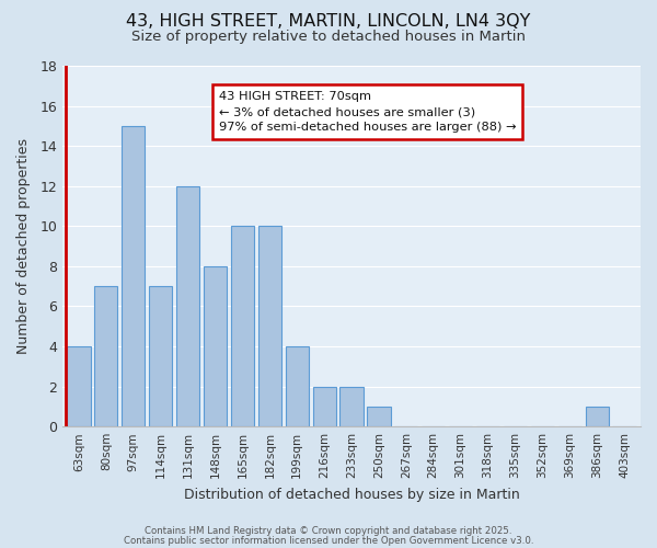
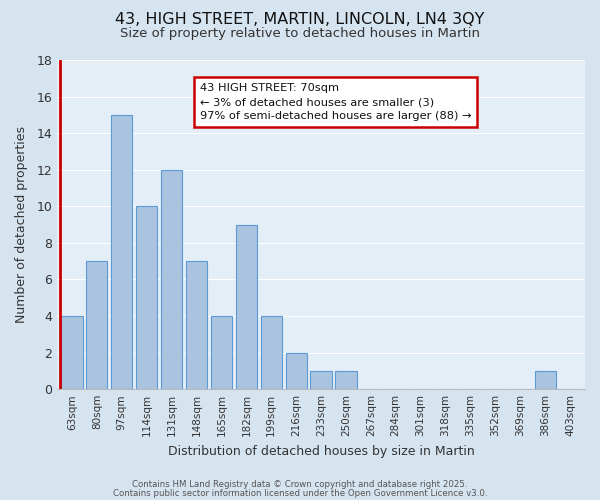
114sqm: 7 -> 10
148sqm: 8 -> 7
165sqm: 10 -> 4
182sqm: 10 -> 9
233sqm: 2 -> 1
